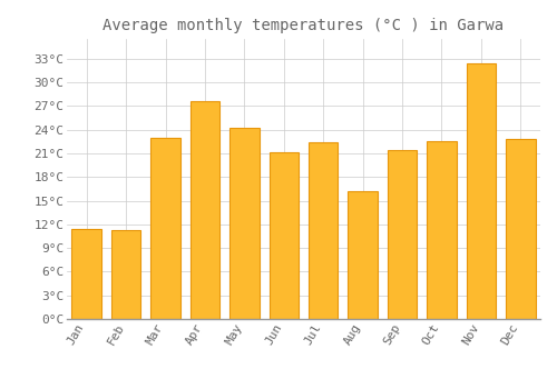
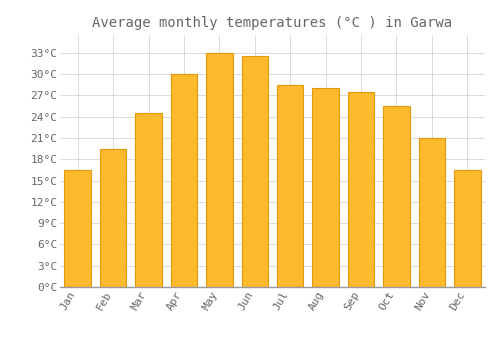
Jan: 11.4°C -> 16.5°C
Feb: 11.2°C -> 19.5°C
Mar: 23.0°C -> 24.5°C
Apr: 27.6°C -> 30.0°C
May: 24.2°C -> 33.0°C
Jun: 21.2°C -> 32.5°C
Jul: 22.4°C -> 28.5°C
Aug: 16.2°C -> 28.0°C
Sep: 21.4°C -> 27.5°C
Oct: 22.6°C -> 25.5°C
Nov: 32.4°C -> 21.0°C
Dec: 22.8°C -> 16.5°C
